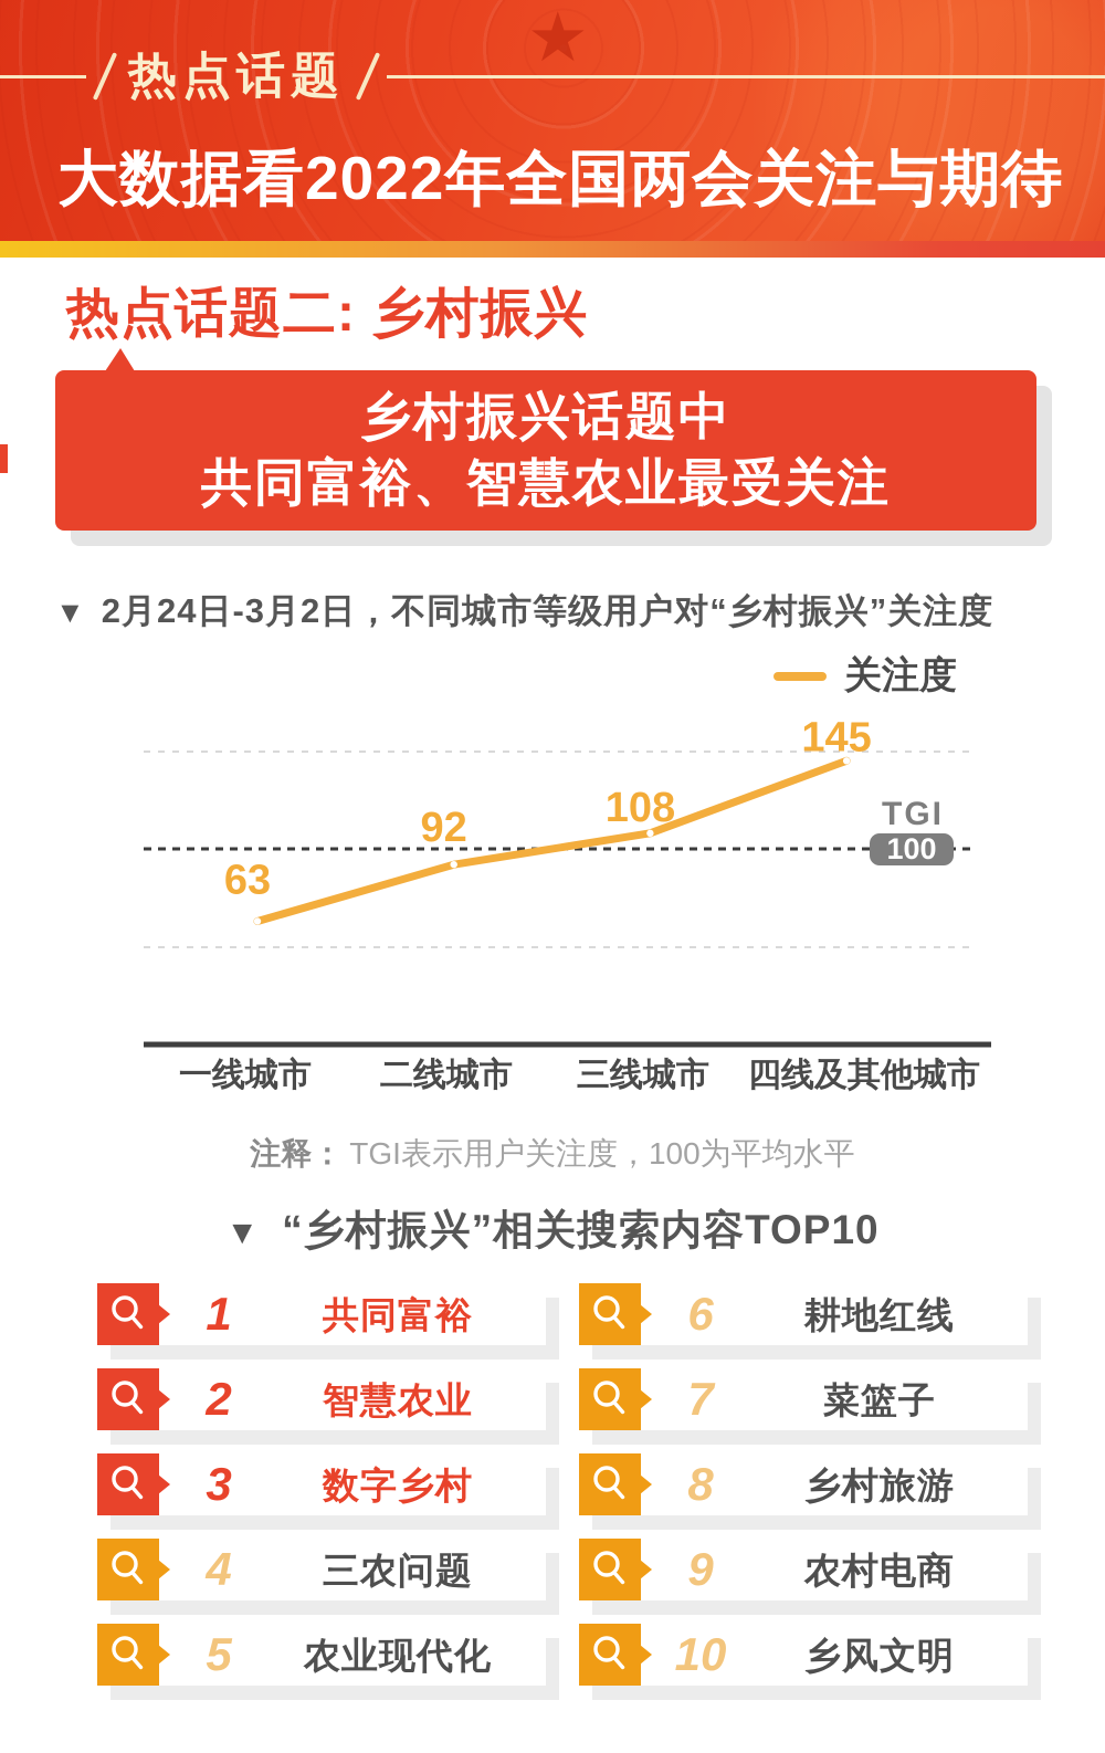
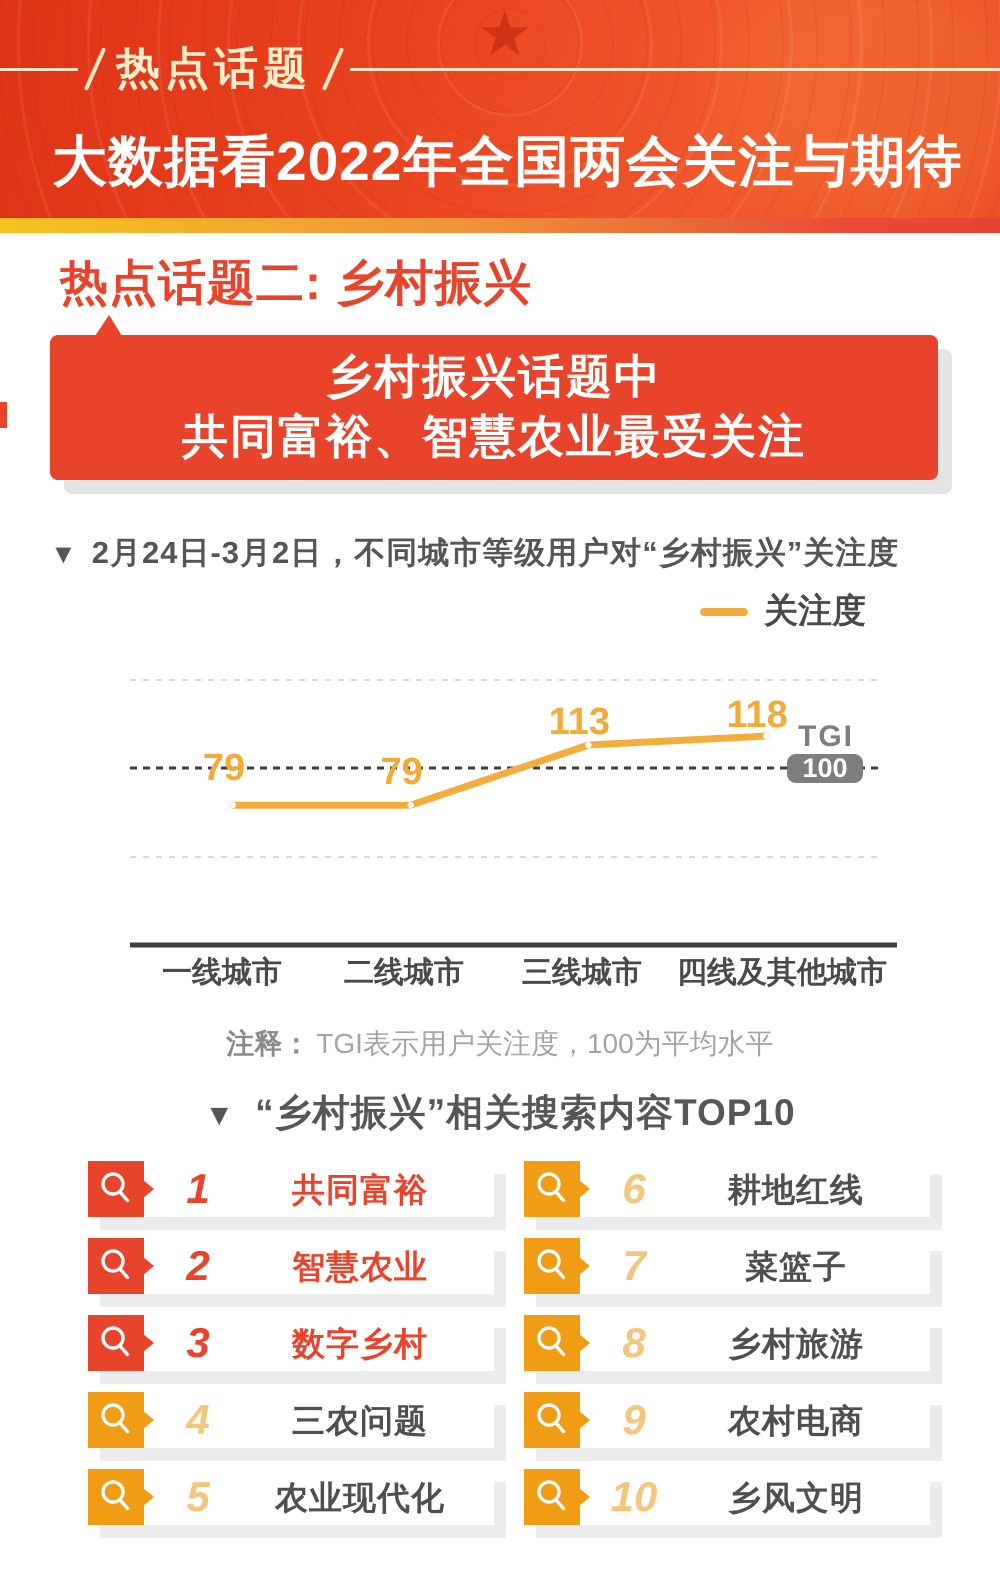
一线城市: 63 -> 79
二线城市: 92 -> 79
三线城市: 108 -> 113
四线及其他城市: 145 -> 118
